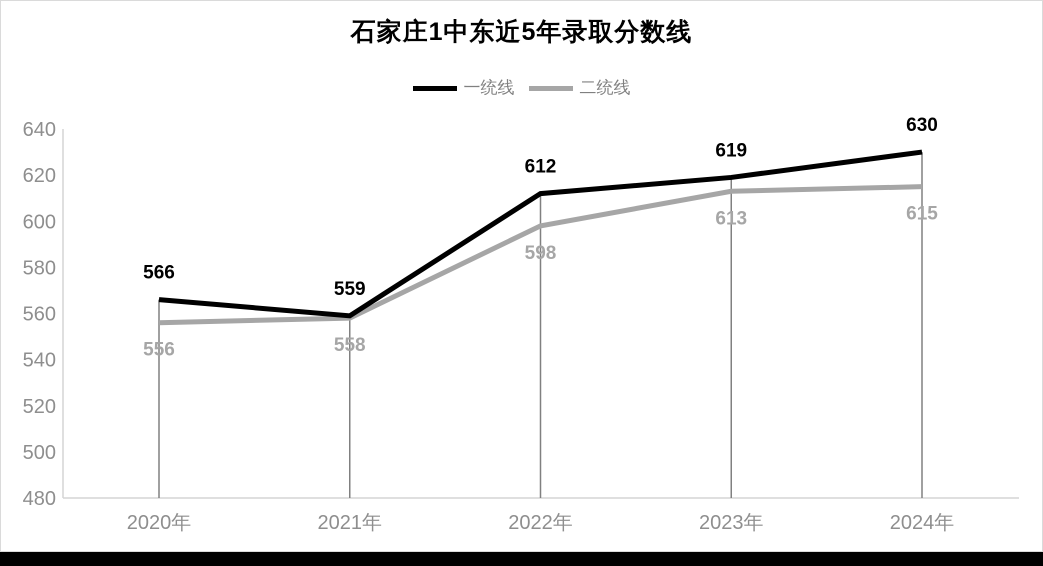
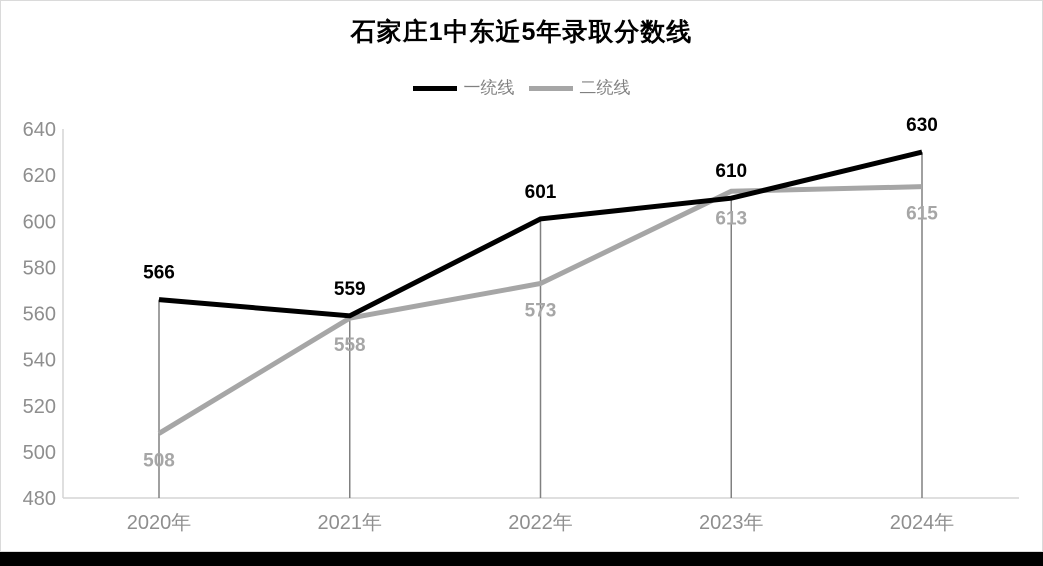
二统线/2020年: 556 -> 508
一统线/2022年: 612 -> 601
二统线/2022年: 598 -> 573
一统线/2023年: 619 -> 610
